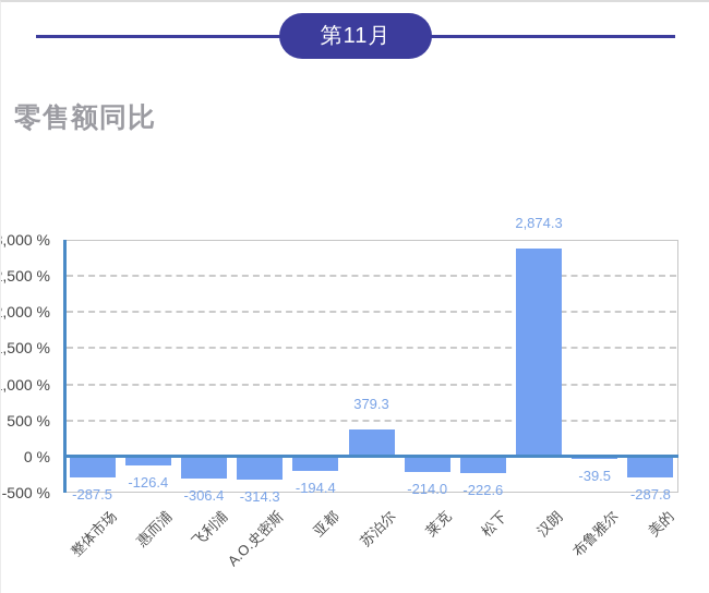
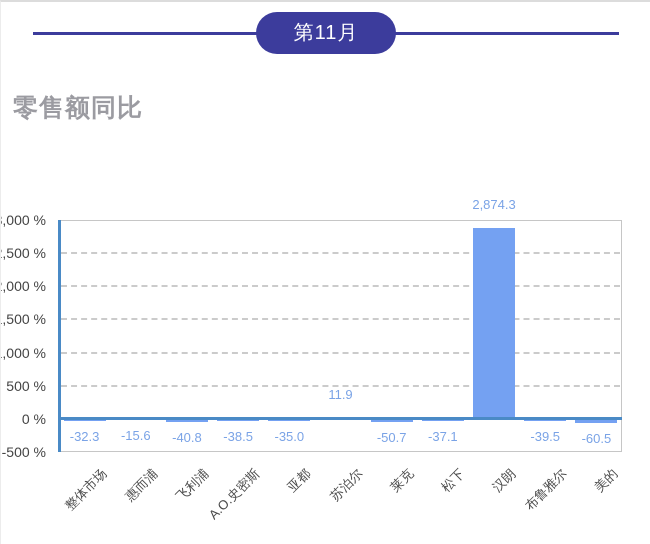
整体市场: -287.5 -> -32.3
惠而浦: -126.4 -> -15.6
飞利浦: -306.4 -> -40.8
A.O.史密斯: -314.3 -> -38.5
亚都: -194.4 -> -35.0
苏泊尔: 379.3 -> 11.9
莱克: -214.0 -> -50.7
松下: -222.6 -> -37.1
美的: -287.8 -> -60.5
